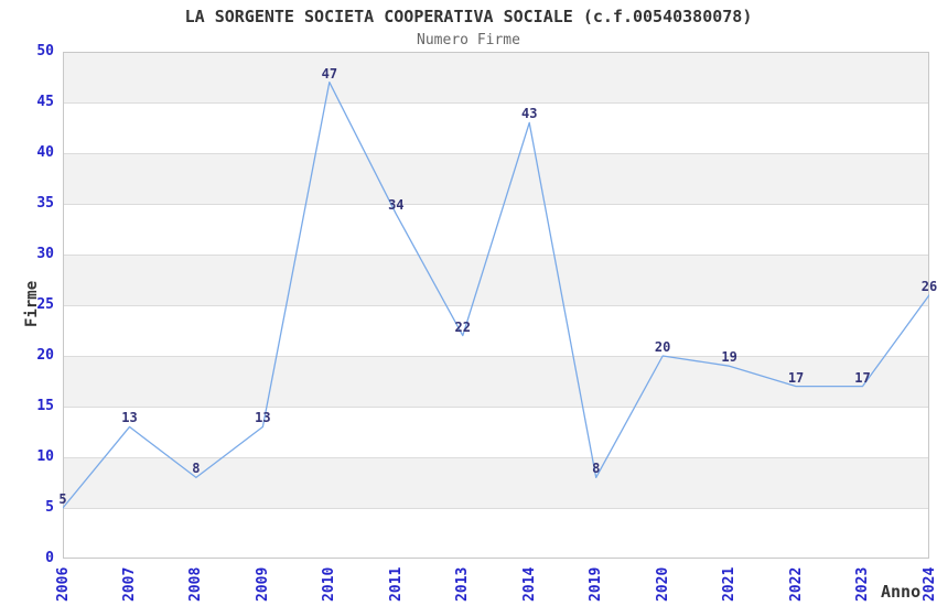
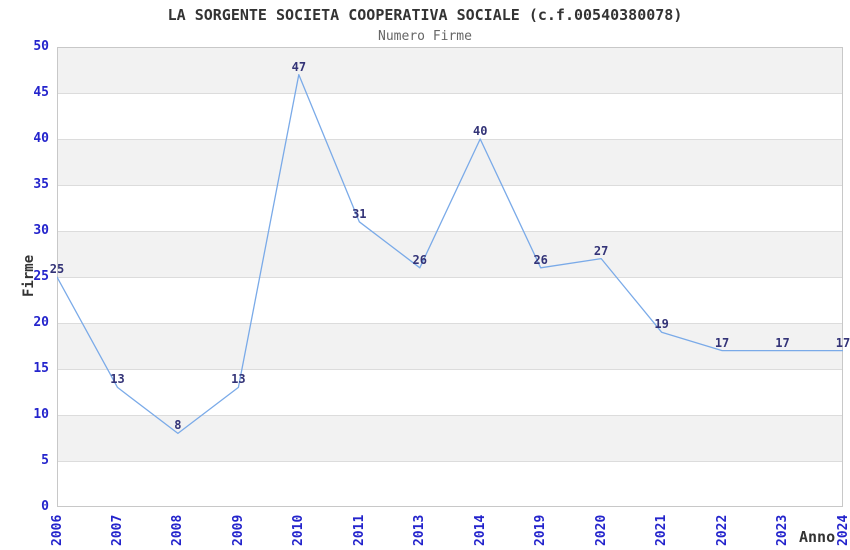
2006: 5 -> 25
2011: 34 -> 31
2013: 22 -> 26
2014: 43 -> 40
2019: 8 -> 26
2020: 20 -> 27
2024: 26 -> 17
